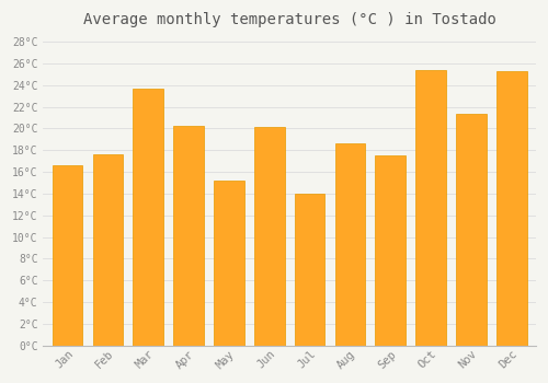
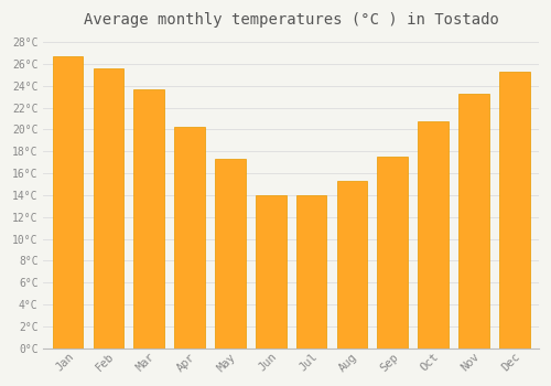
Jan: 16.6°C -> 26.7°C
Feb: 17.6°C -> 25.6°C
May: 15.2°C -> 17.3°C
Jun: 20.2°C -> 14.0°C
Aug: 18.6°C -> 15.3°C
Oct: 25.4°C -> 20.8°C
Nov: 21.4°C -> 23.3°C
